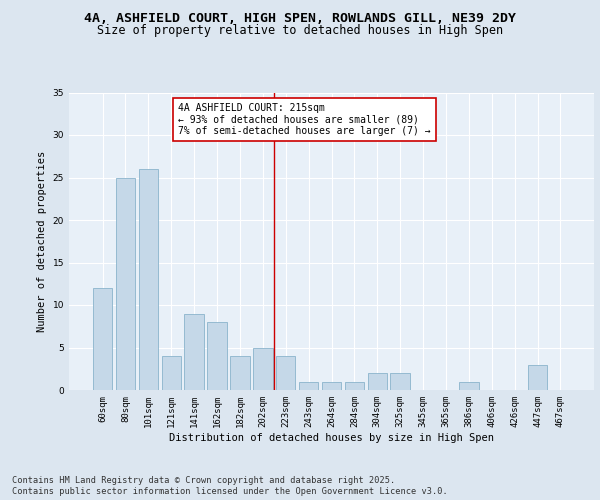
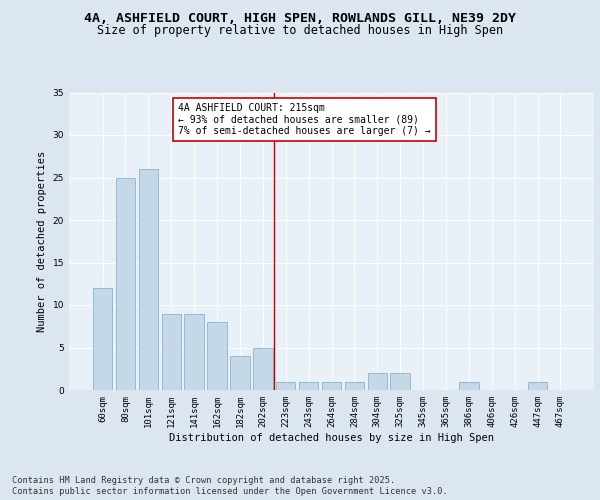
121sqm: 4 -> 9
223sqm: 4 -> 1
447sqm: 3 -> 1
